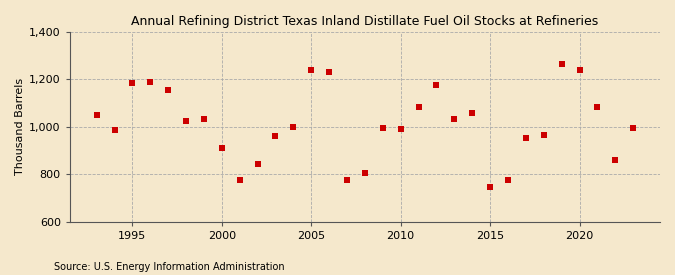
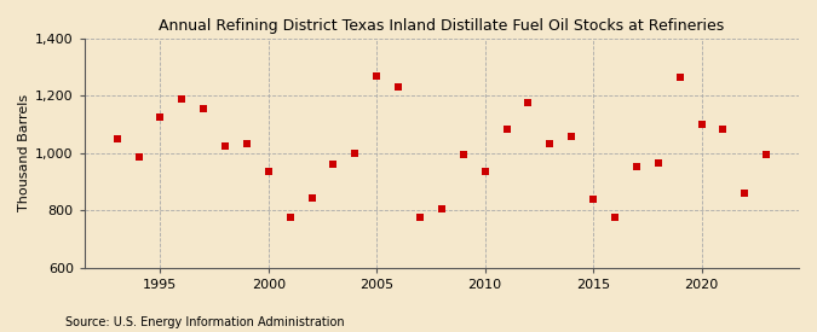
1995: 1,185 -> 1,125
2000: 910 -> 935
2005: 1,240 -> 1,270
2010: 990 -> 935
2015: 745 -> 840
2020: 1,240 -> 1,100
